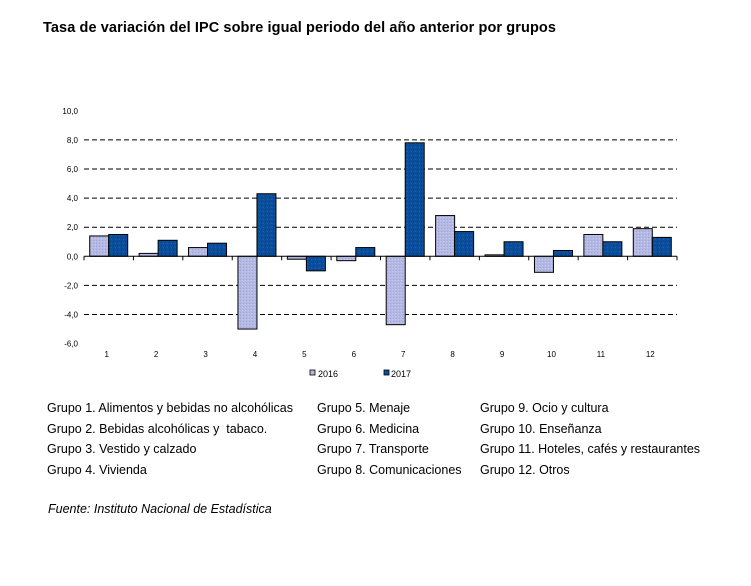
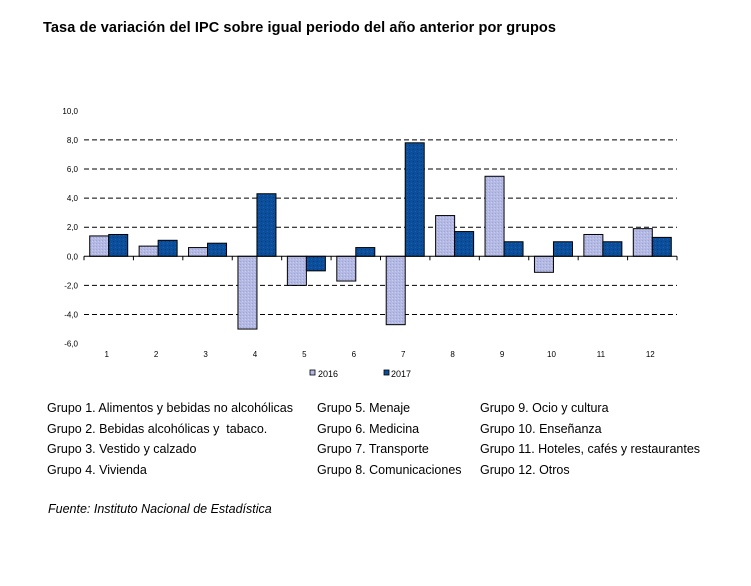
2016/2: 0,2 -> 0,7
2016/5: -0,2 -> -2,0
2016/6: -0,3 -> -1,7
2016/9: 0,1 -> 5,5
2017/10: 0,4 -> 1,0
